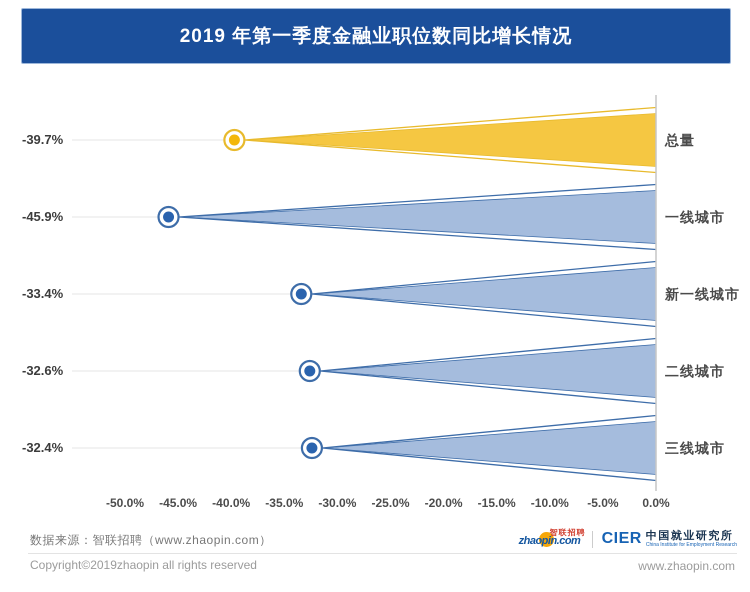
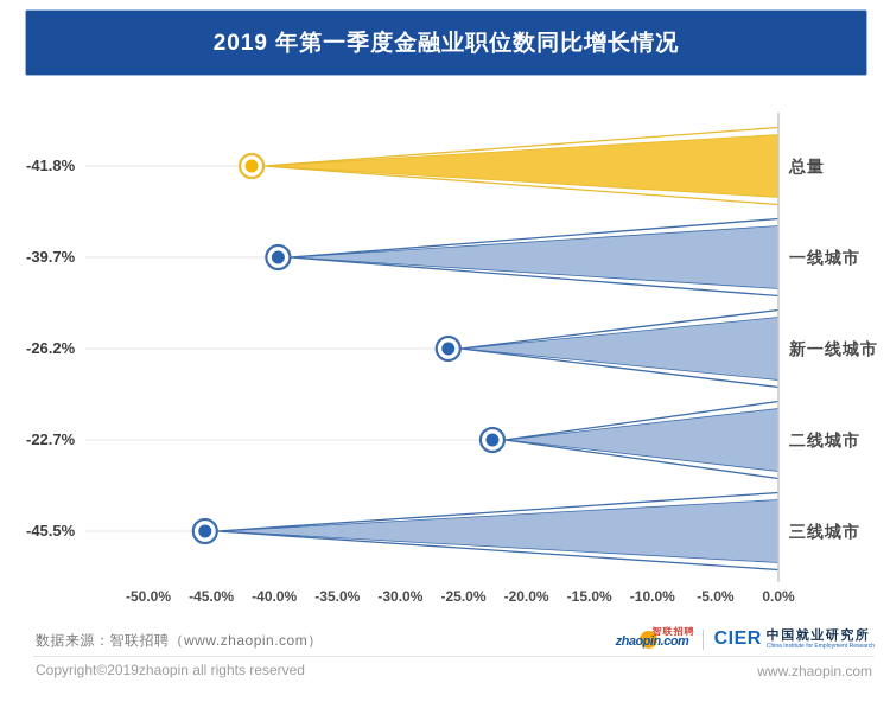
总量: -39.7% -> -41.8%
一线城市: -45.9% -> -39.7%
新一线城市: -33.4% -> -26.2%
二线城市: -32.6% -> -22.7%
三线城市: -32.4% -> -45.5%
